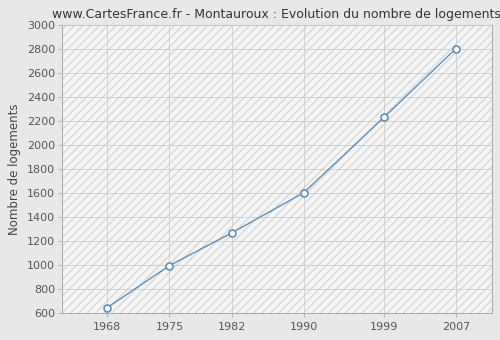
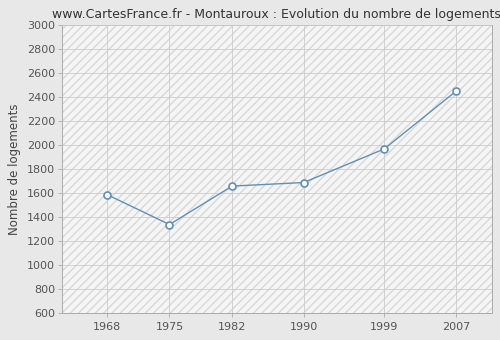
1968: 640 -> 1590
1975: 1000 -> 1340
1982: 1270 -> 1660
1990: 1600 -> 1690
1999: 2240 -> 1970
2007: 2810 -> 2450
